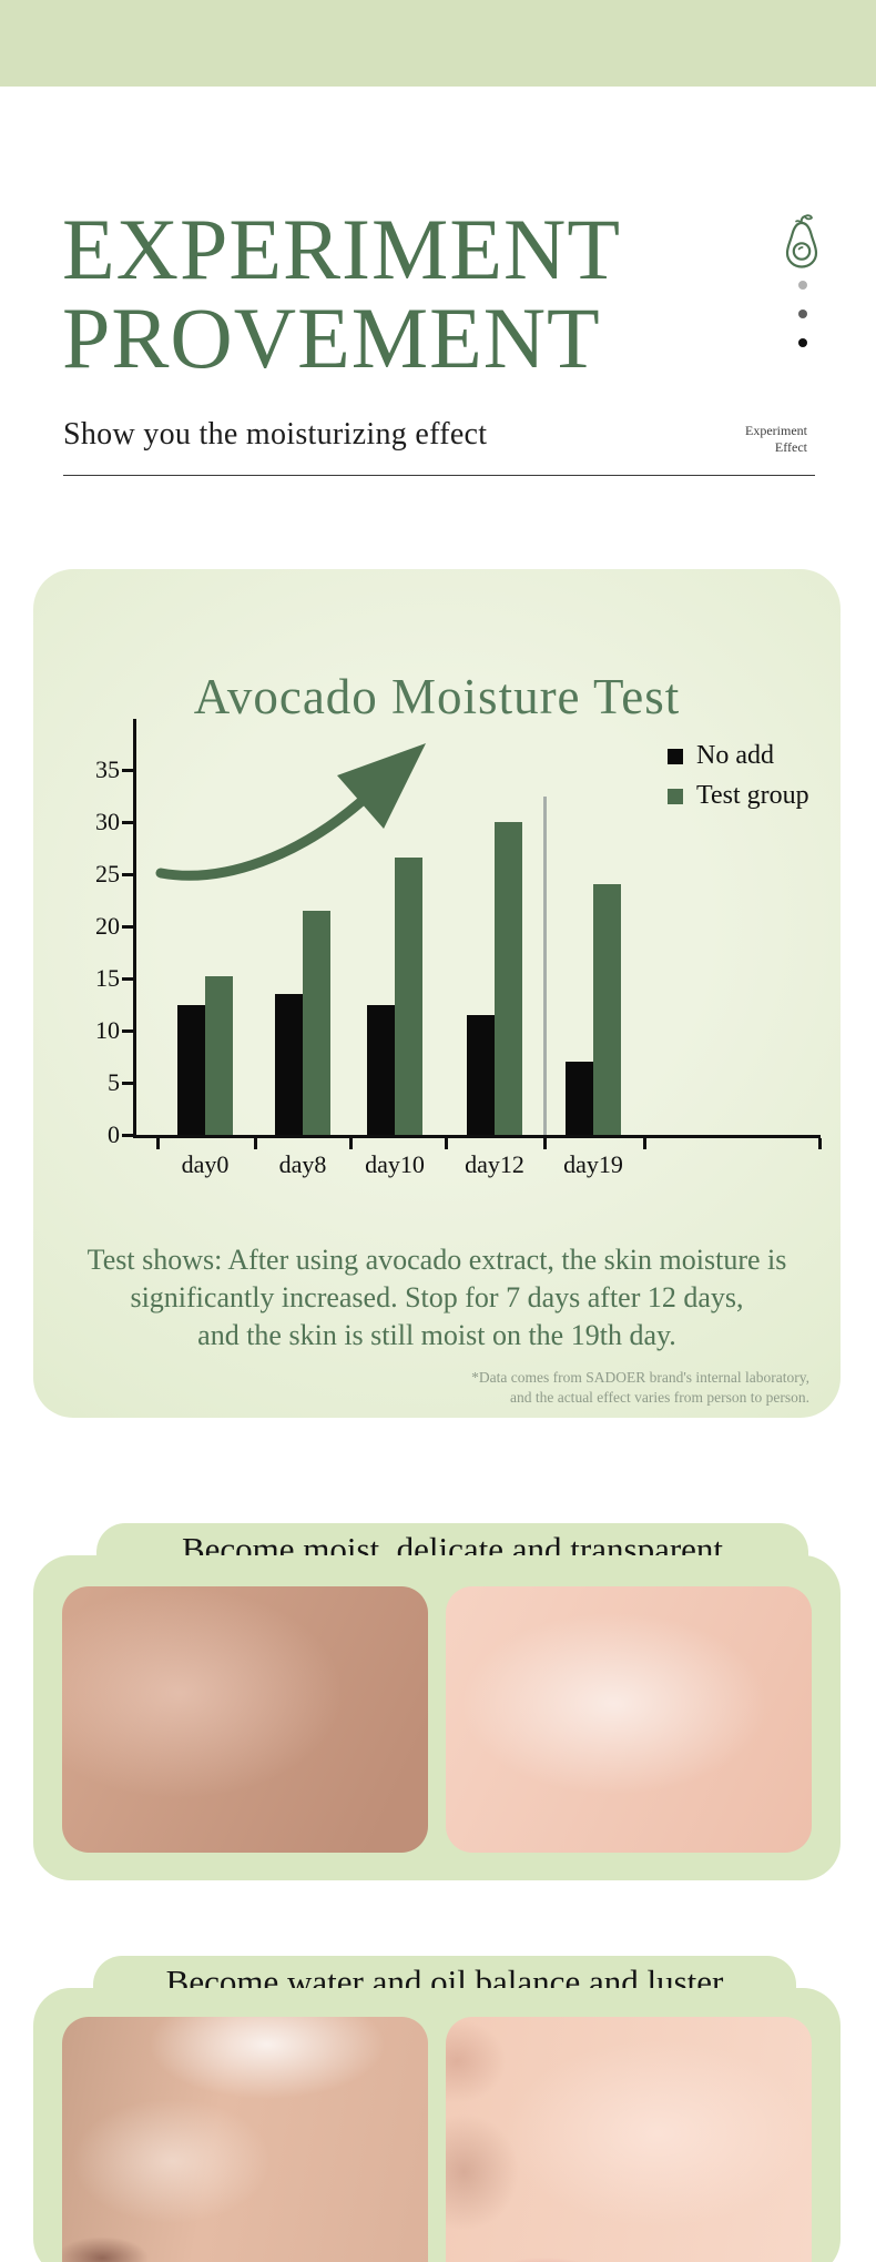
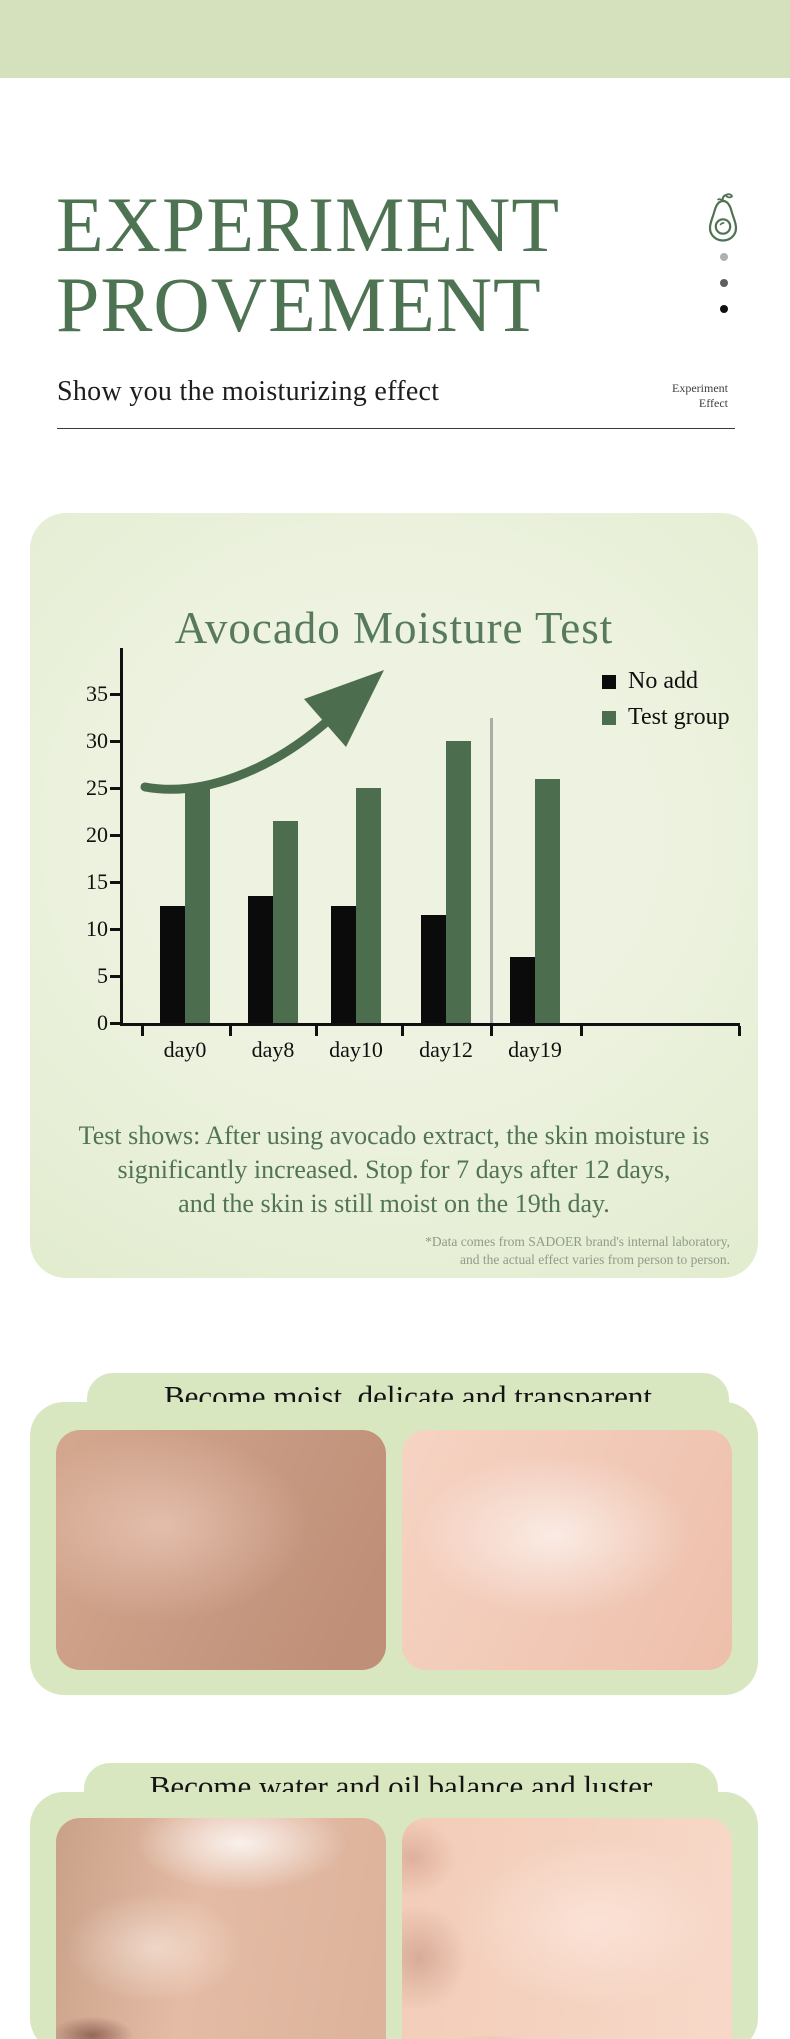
Test group/day0: 15 -> 25
Test group/day10: 27 -> 25
Test group/day19: 24 -> 26
